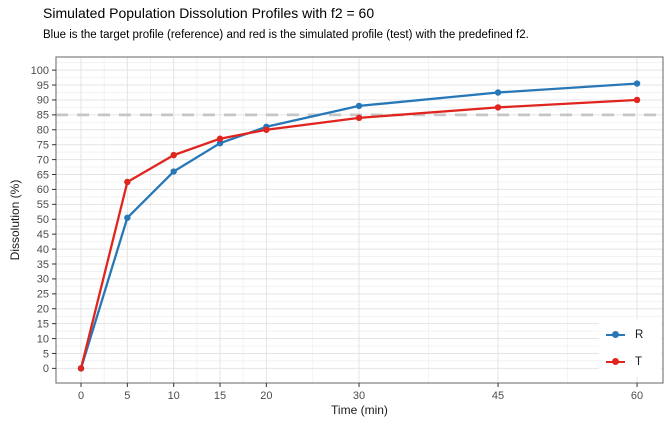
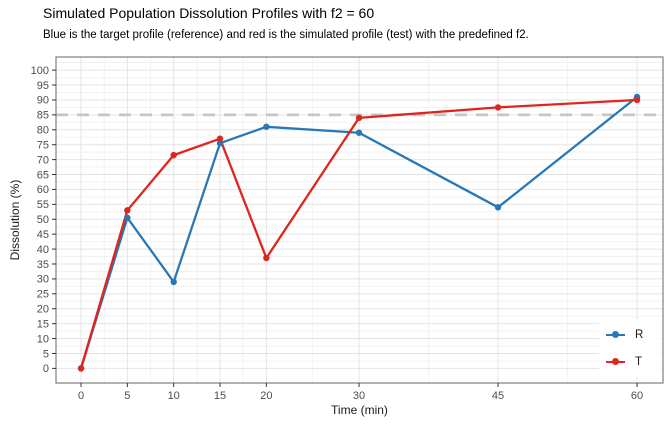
T/5: 62 -> 53
R/10: 66 -> 29
T/20: 80 -> 37
R/30: 88 -> 79
R/45: 92 -> 54
R/60: 96 -> 91
